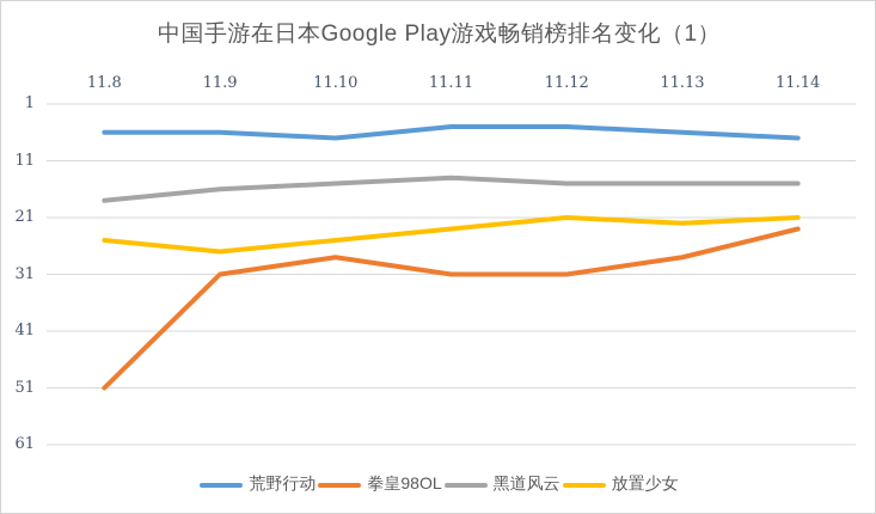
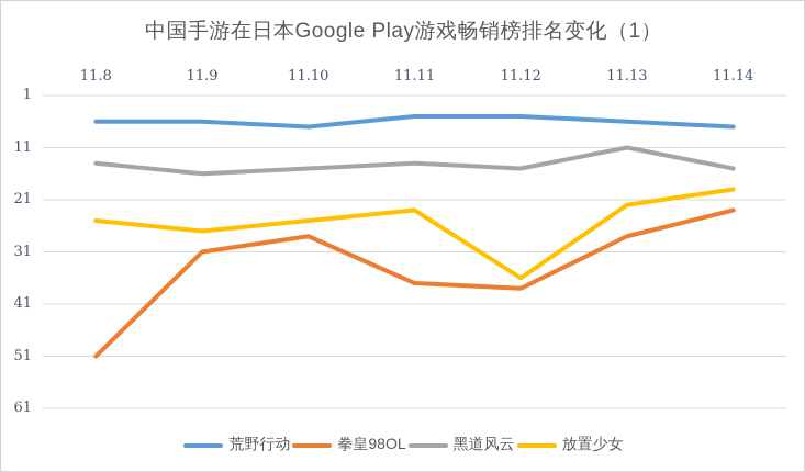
黑道风云/11.8: 18 -> 14
拳皇98OL/11.11: 31 -> 37
拳皇98OL/11.12: 31 -> 38
放置少女/11.12: 21 -> 36
黑道风云/11.13: 15 -> 11
放置少女/11.14: 21 -> 19
